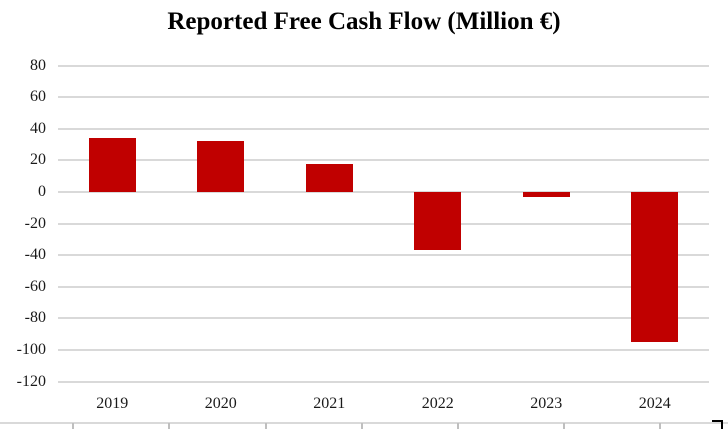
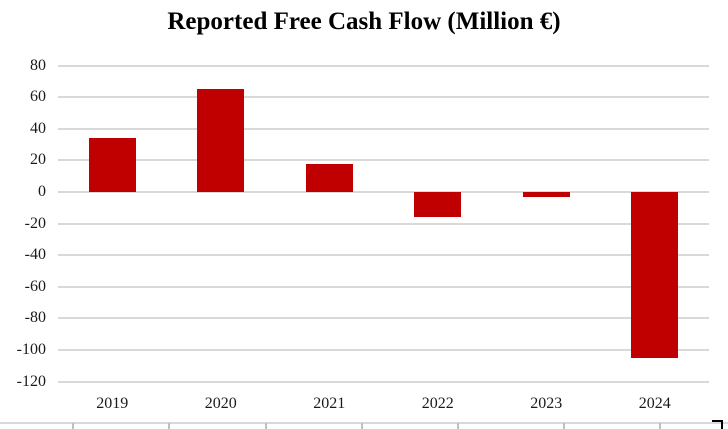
2020: 32 -> 65
2022: -37 -> -16
2024: -95 -> -105
